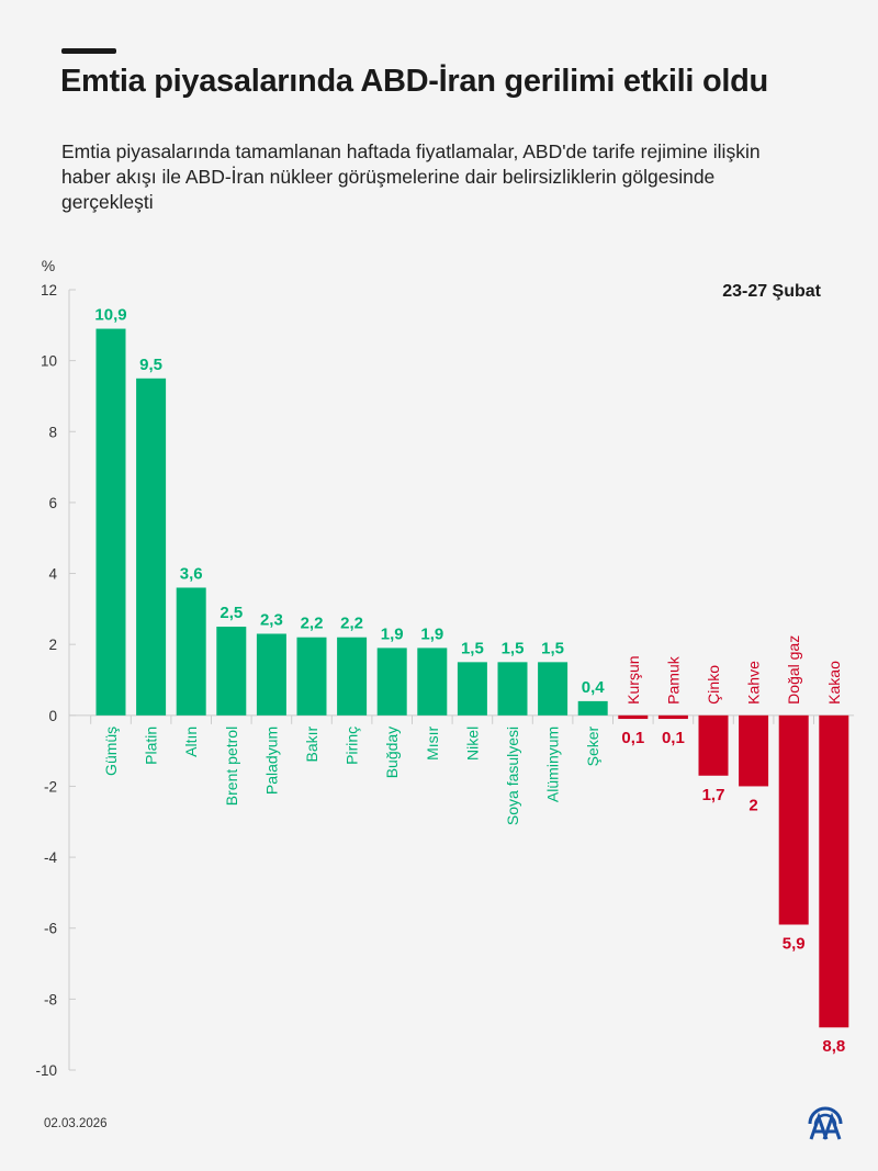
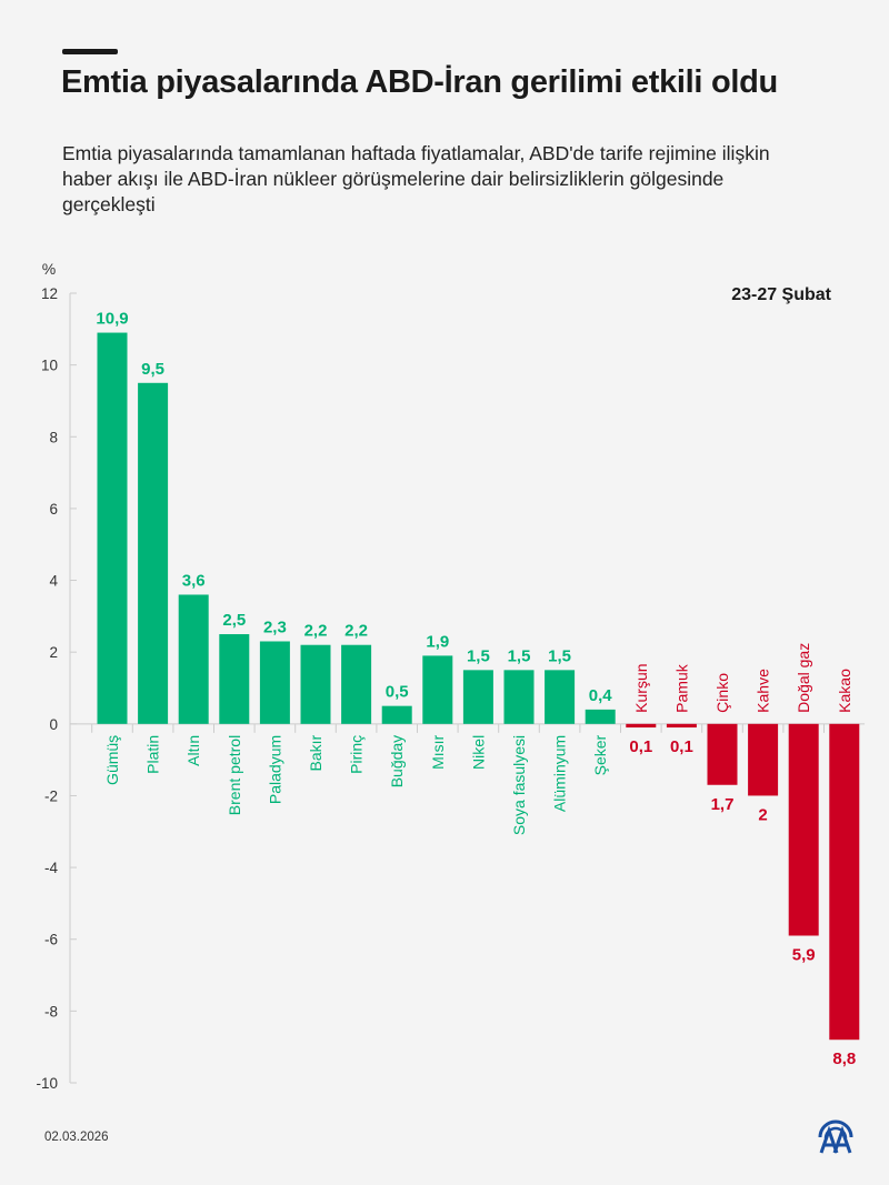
Buğday: 1,9 -> 0,5
